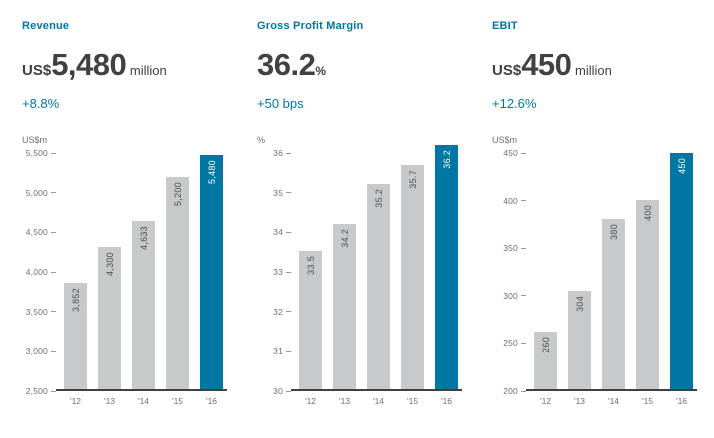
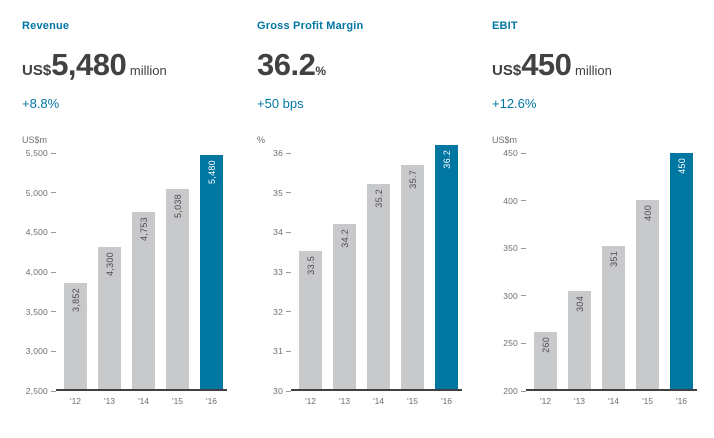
Revenue/'14: 4,633 -> 4,753
Revenue/'15: 5,200 -> 5,038
EBIT/'14: 380 -> 351
